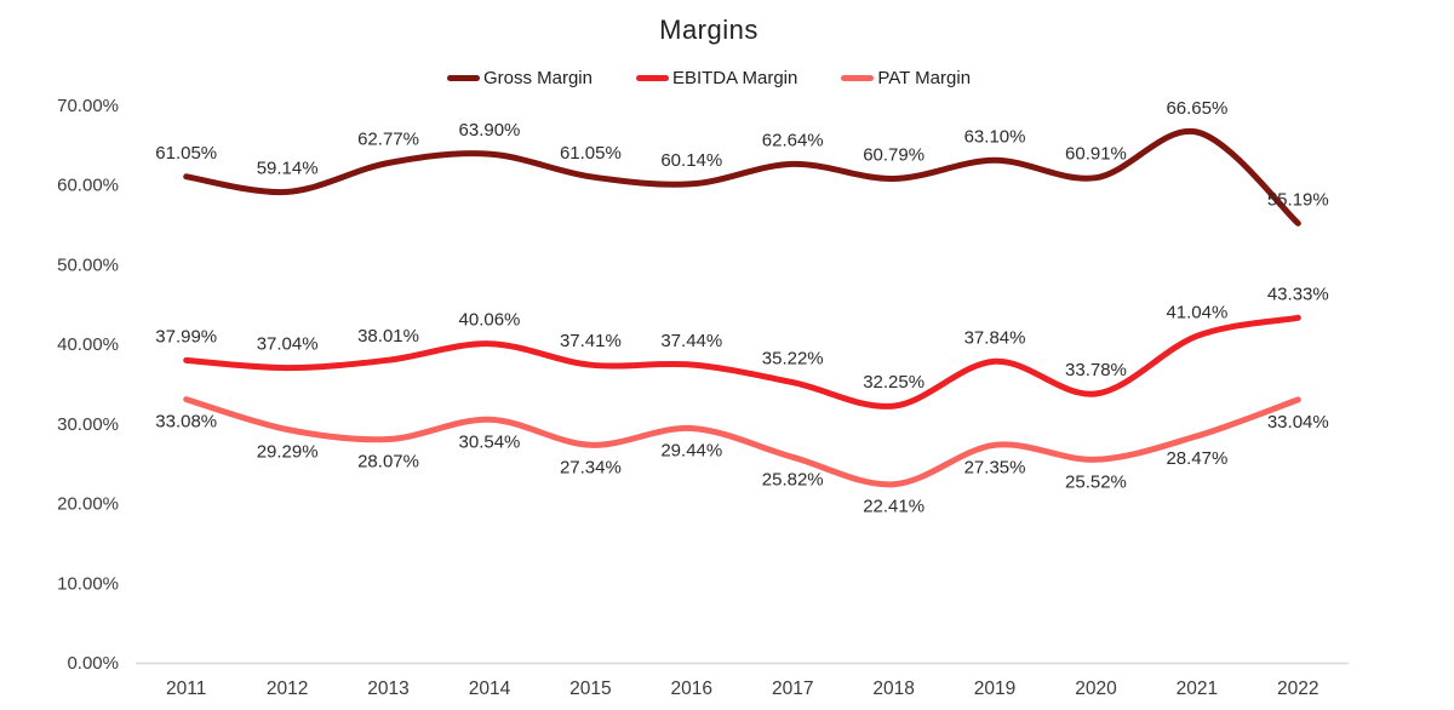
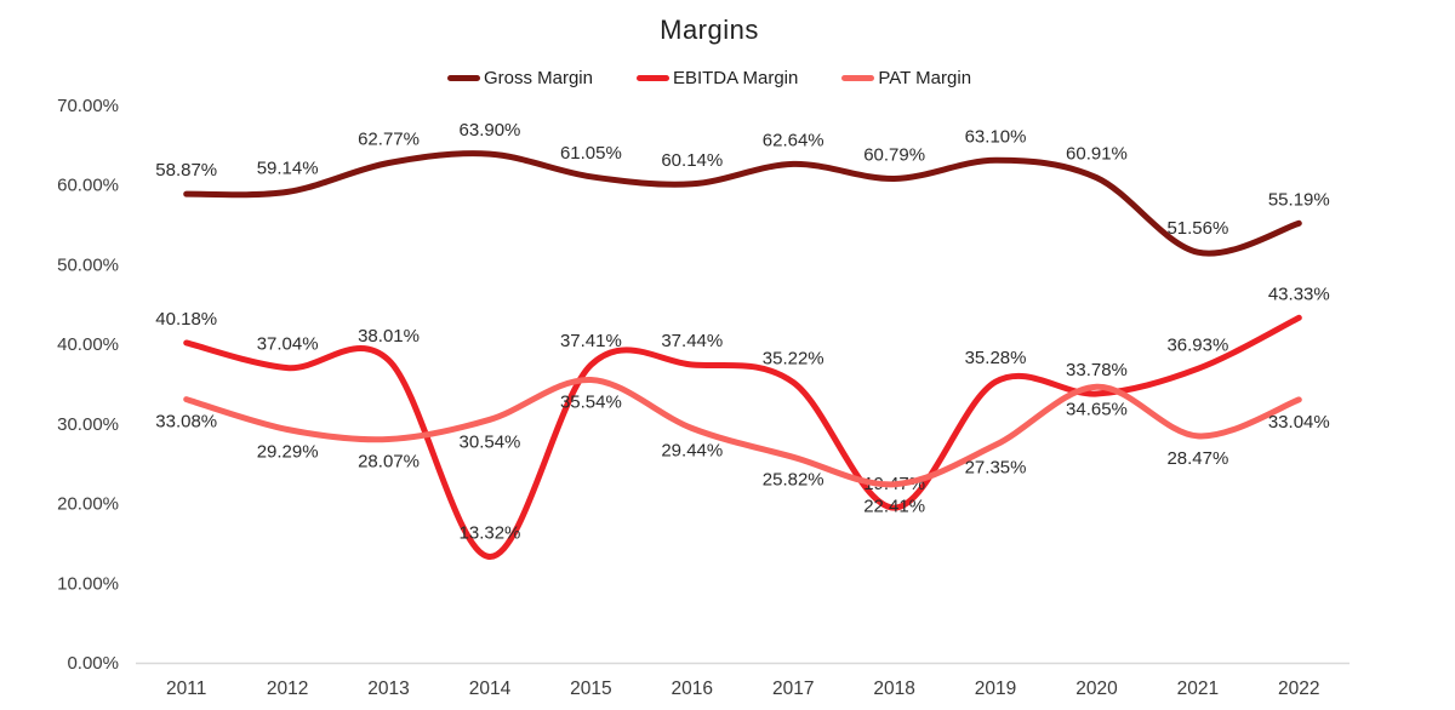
Gross Margin/2011: 61.05% -> 58.87%
EBITDA Margin/2011: 37.99% -> 40.18%
EBITDA Margin/2014: 40.06% -> 13.32%
PAT Margin/2015: 27.34% -> 35.54%
EBITDA Margin/2018: 32.25% -> 19.47%
EBITDA Margin/2019: 37.84% -> 35.28%
PAT Margin/2020: 25.52% -> 34.65%
Gross Margin/2021: 66.65% -> 51.56%
EBITDA Margin/2021: 41.04% -> 36.93%
